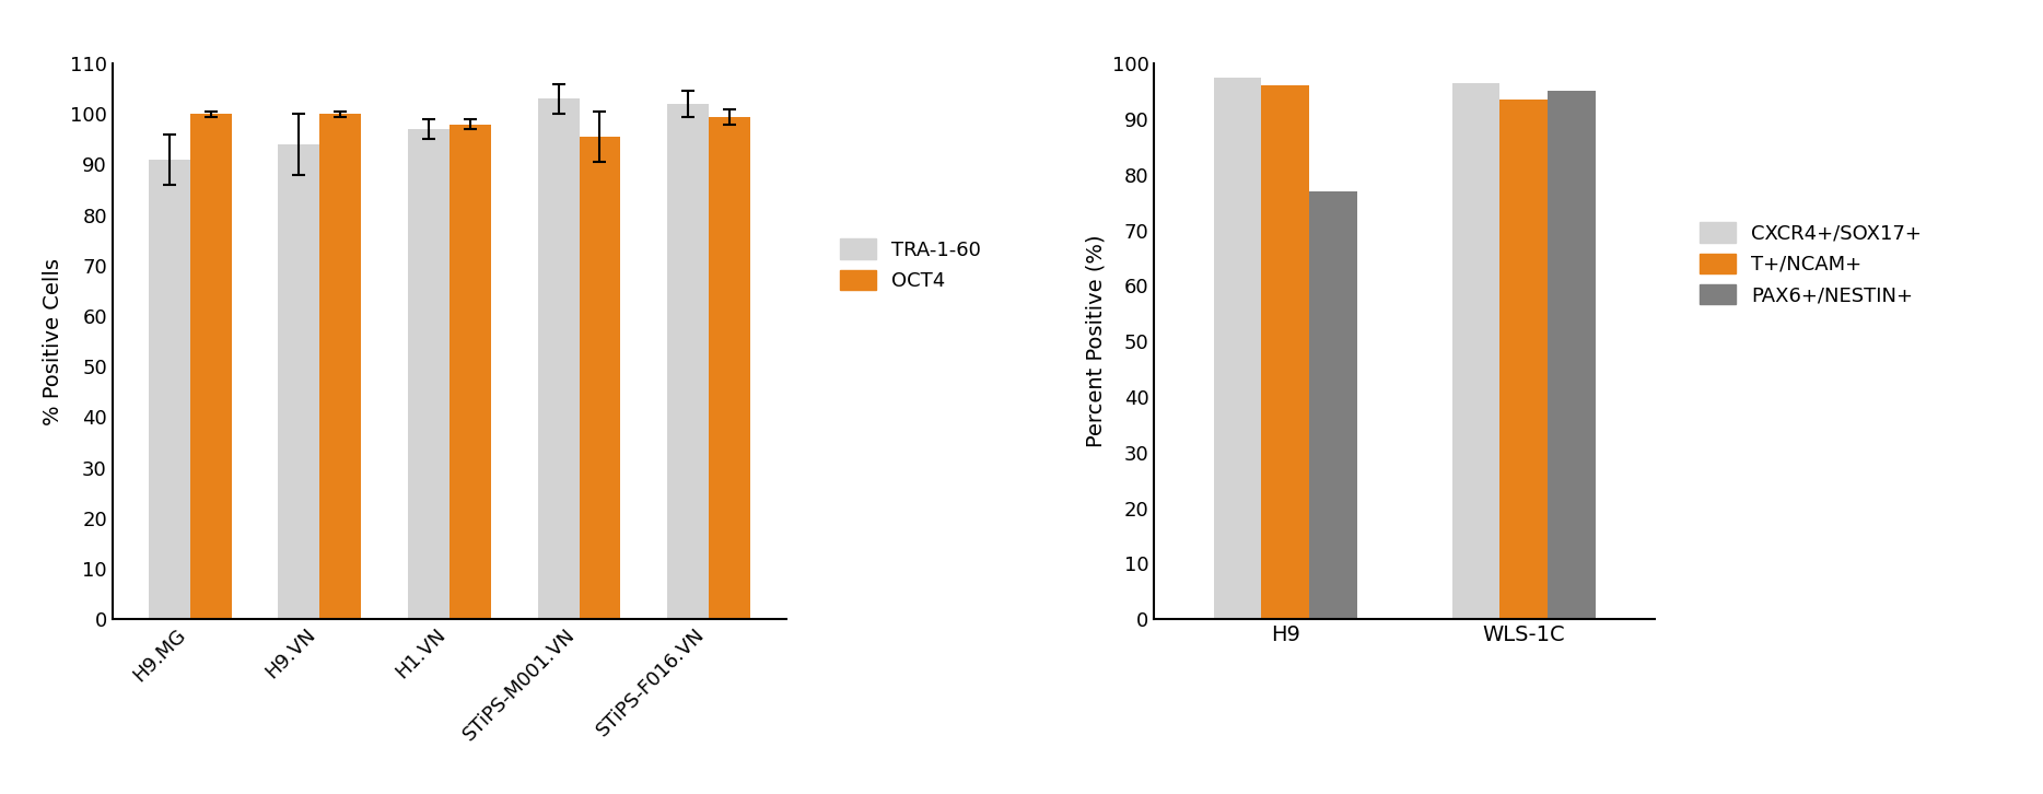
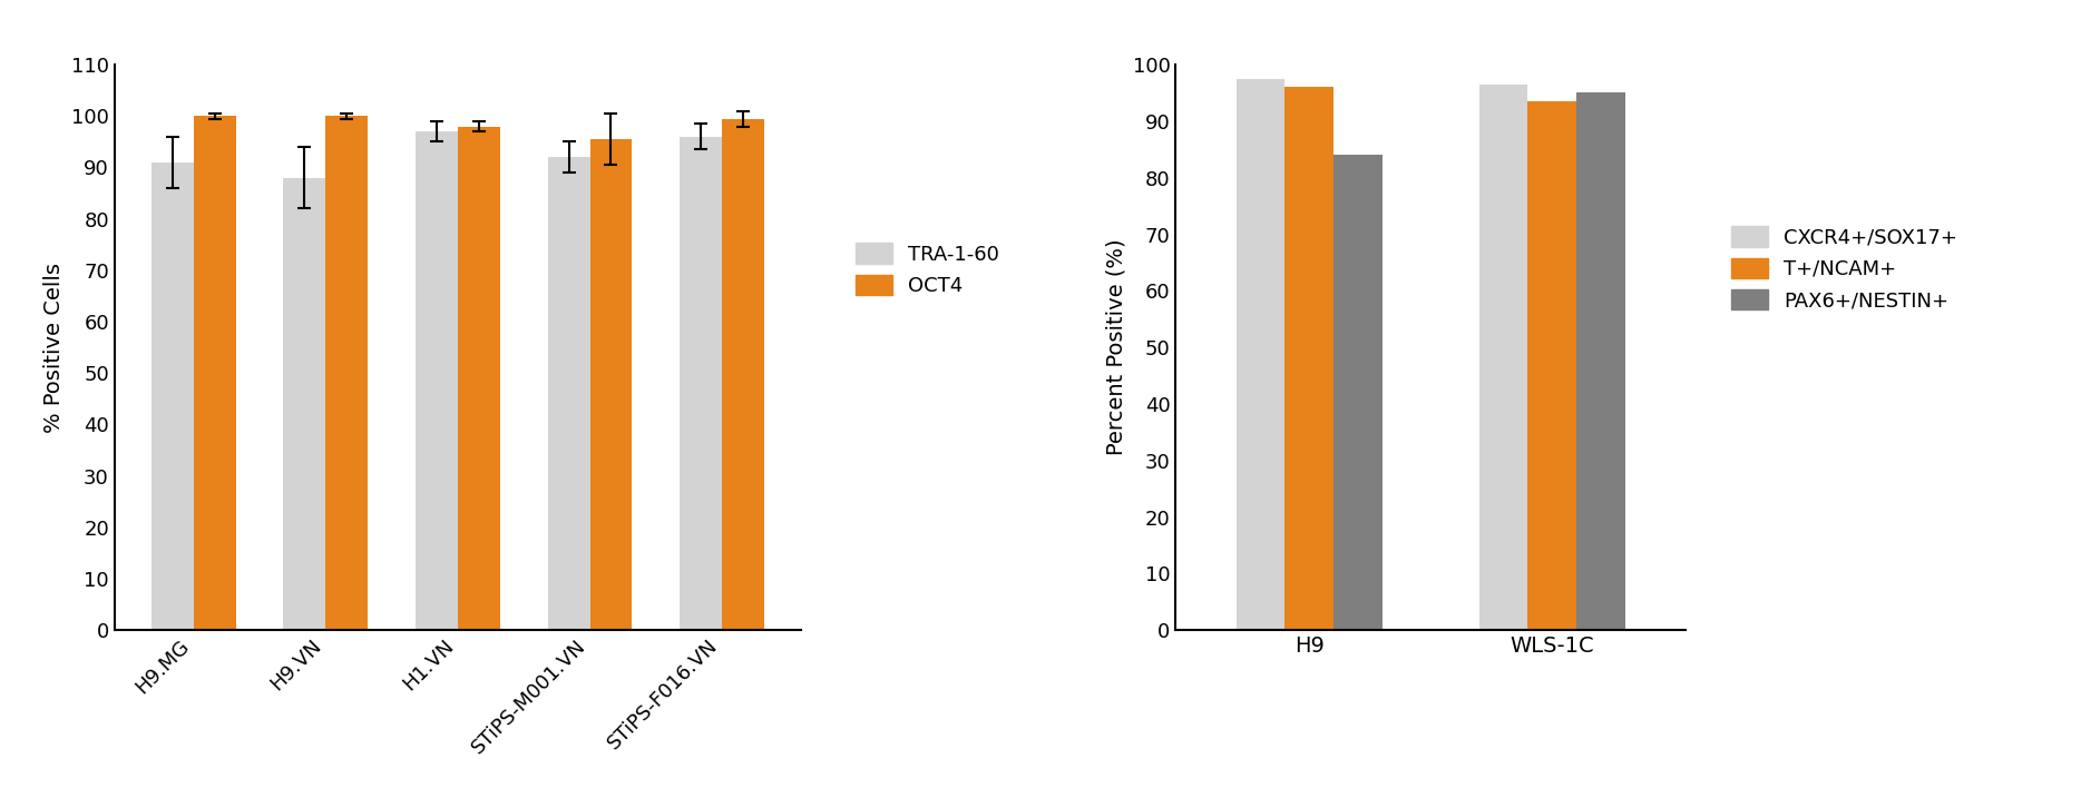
TRA-1-60/H9.VN: 94 -> 88
TRA-1-60/STiPS-M001.VN: 103 -> 92
TRA-1-60/STiPS-F016.VN: 102 -> 96
PAX6+/NESTIN+/H9: 77 -> 84
